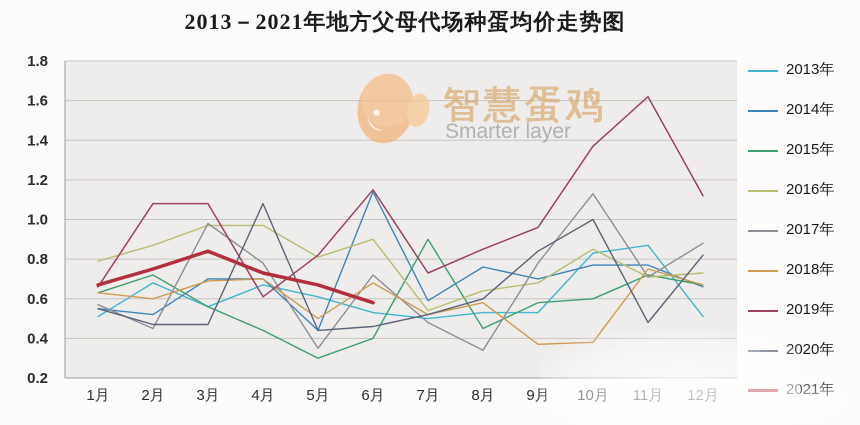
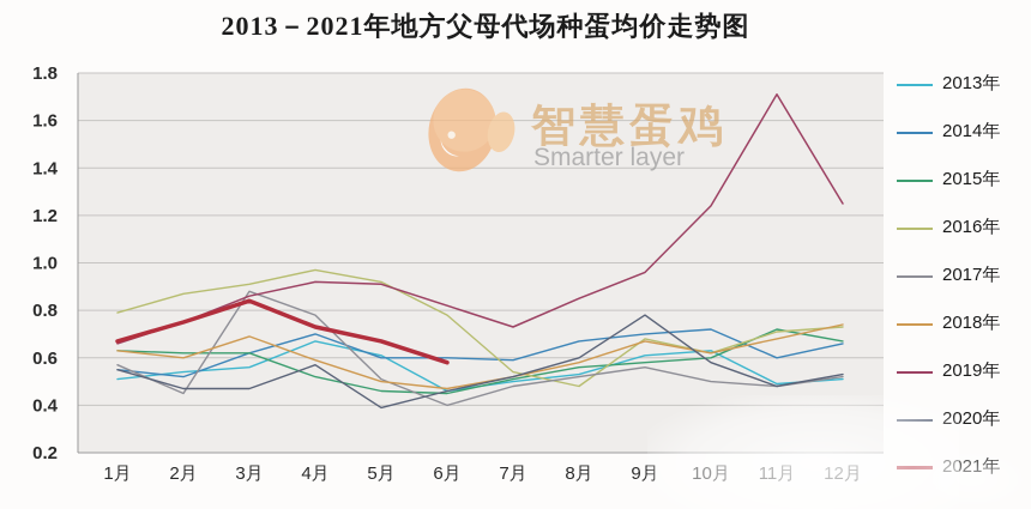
2013年/2月: 0.68 -> 0.54
2015年/2月: 0.72 -> 0.62
2019年/2月: 1.08 -> 0.75
2014年/3月: 0.70 -> 0.62
2015年/3月: 0.56 -> 0.62
2016年/3月: 0.97 -> 0.91
2017年/3月: 0.98 -> 0.88
2019年/3月: 1.08 -> 0.86
2015年/4月: 0.44 -> 0.52
2018年/4月: 0.70 -> 0.59
2019年/4月: 0.61 -> 0.92
2020年/4月: 1.08 -> 0.57
2014年/5月: 0.44 -> 0.60
2015年/5月: 0.30 -> 0.46
2016年/5月: 0.81 -> 0.92
2017年/5月: 0.35 -> 0.51
2019年/5月: 0.82 -> 0.91
2020年/5月: 0.44 -> 0.39
2013年/6月: 0.53 -> 0.46
2014年/6月: 1.14 -> 0.60
2015年/6月: 0.40 -> 0.45
2016年/6月: 0.90 -> 0.78
2017年/6月: 0.72 -> 0.40
2018年/6月: 0.68 -> 0.47
2019年/6月: 1.15 -> 0.82
2015年/7月: 0.90 -> 0.51
2014年/8月: 0.76 -> 0.67
2015年/8月: 0.45 -> 0.56
2016年/8月: 0.64 -> 0.48
2017年/8月: 0.34 -> 0.52
2013年/9月: 0.53 -> 0.61
2017年/9月: 0.78 -> 0.56
2018年/9月: 0.37 -> 0.67
2020年/9月: 0.84 -> 0.78
2013年/10月: 0.83 -> 0.63
2014年/10月: 0.77 -> 0.72
2016年/10月: 0.85 -> 0.62
2017年/10月: 1.13 -> 0.50
2018年/10月: 0.38 -> 0.62
2019年/10月: 1.37 -> 1.24
2020年/10月: 1.00 -> 0.58
2013年/11月: 0.87 -> 0.49
2014年/11月: 0.77 -> 0.60
2017年/11月: 0.71 -> 0.48
2018年/11月: 0.75 -> 0.68
2019年/11月: 1.62 -> 1.71
2017年/12月: 0.88 -> 0.52
2018年/12月: 0.67 -> 0.74
2019年/12月: 1.12 -> 1.25
2020年/12月: 0.82 -> 0.53
